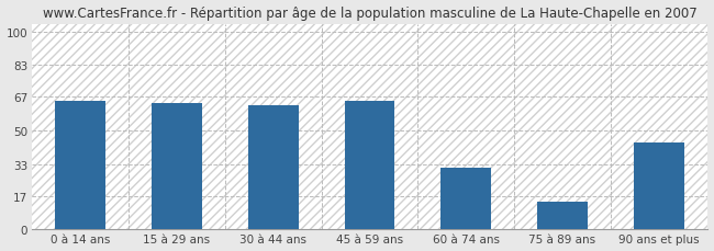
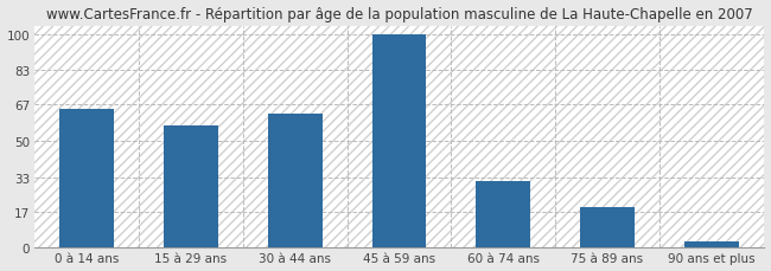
15 à 29 ans: 64 -> 57
45 à 59 ans: 65 -> 100
75 à 89 ans: 14 -> 19
90 ans et plus: 44 -> 3
